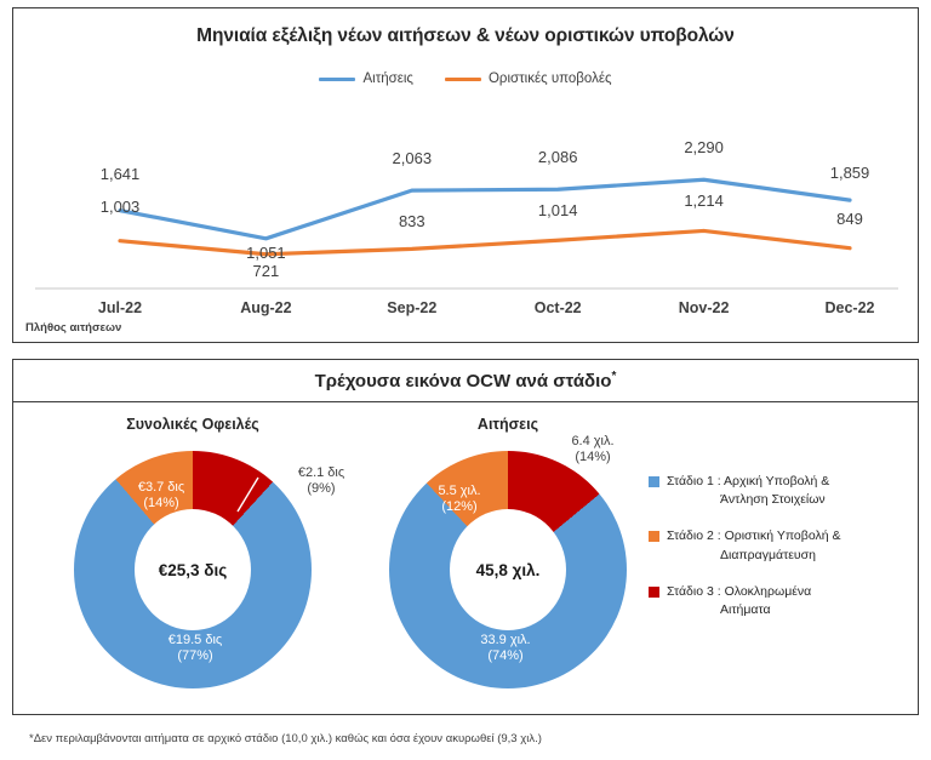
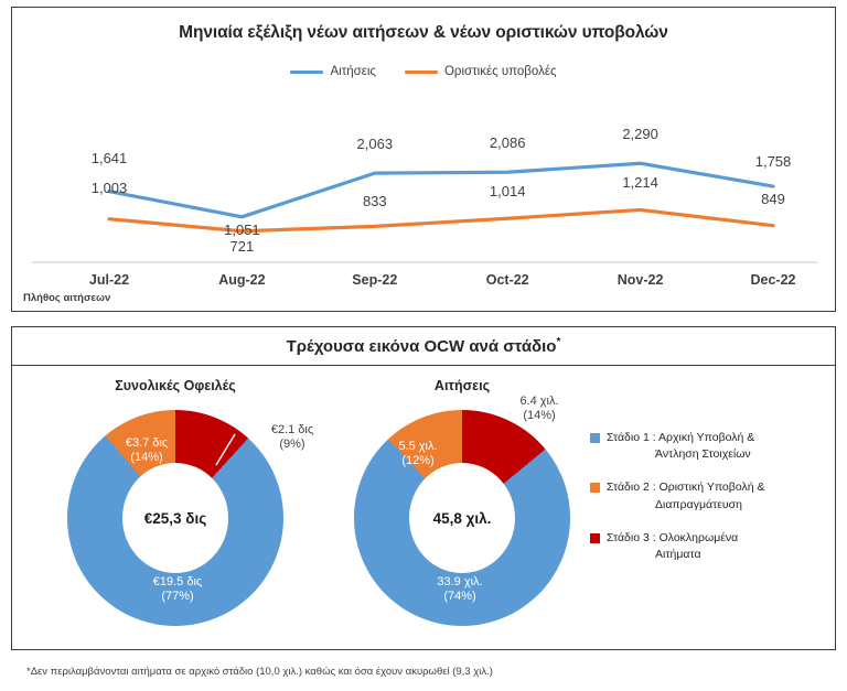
Μηνιαία εξέλιξη νέων αιτήσεων & νέων οριστικών υποβολών/Αιτήσεις/Dec-22: 1,859 -> 1,758
